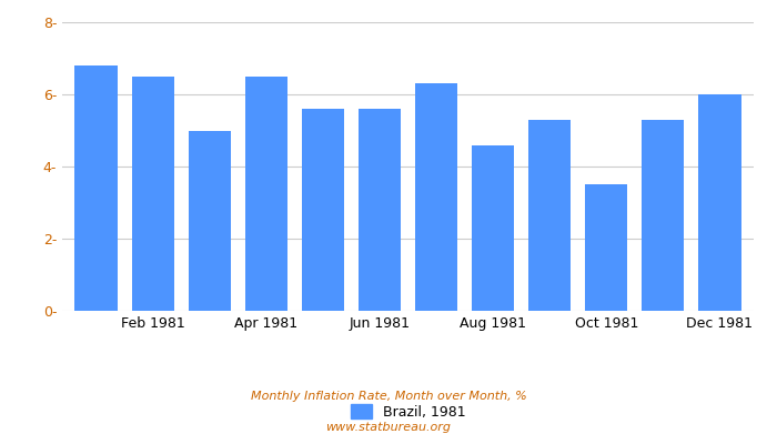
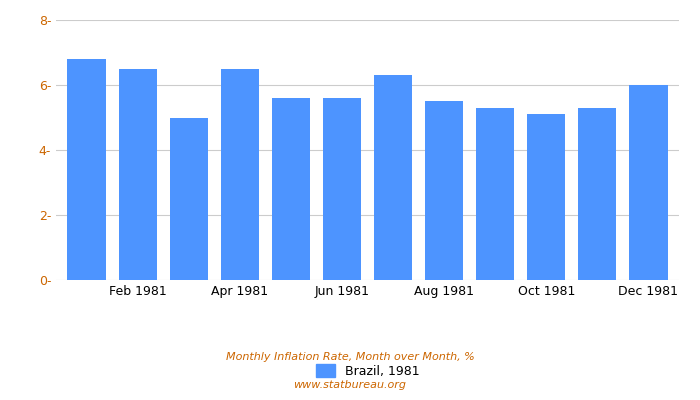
Aug 1981: 4.6- -> 5.5-
Oct 1981: 3.5- -> 5.1-
